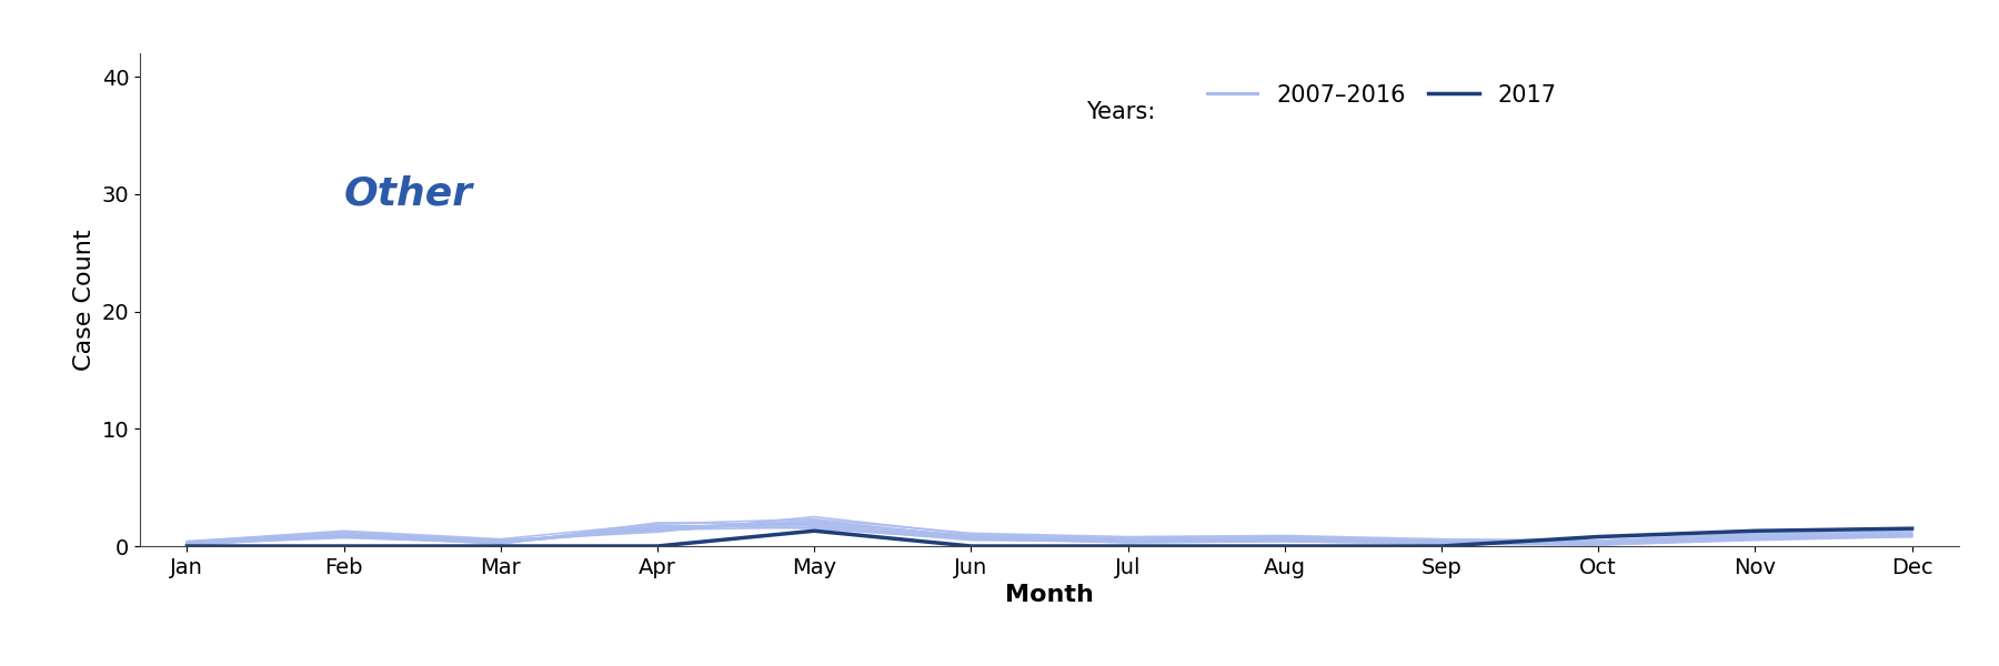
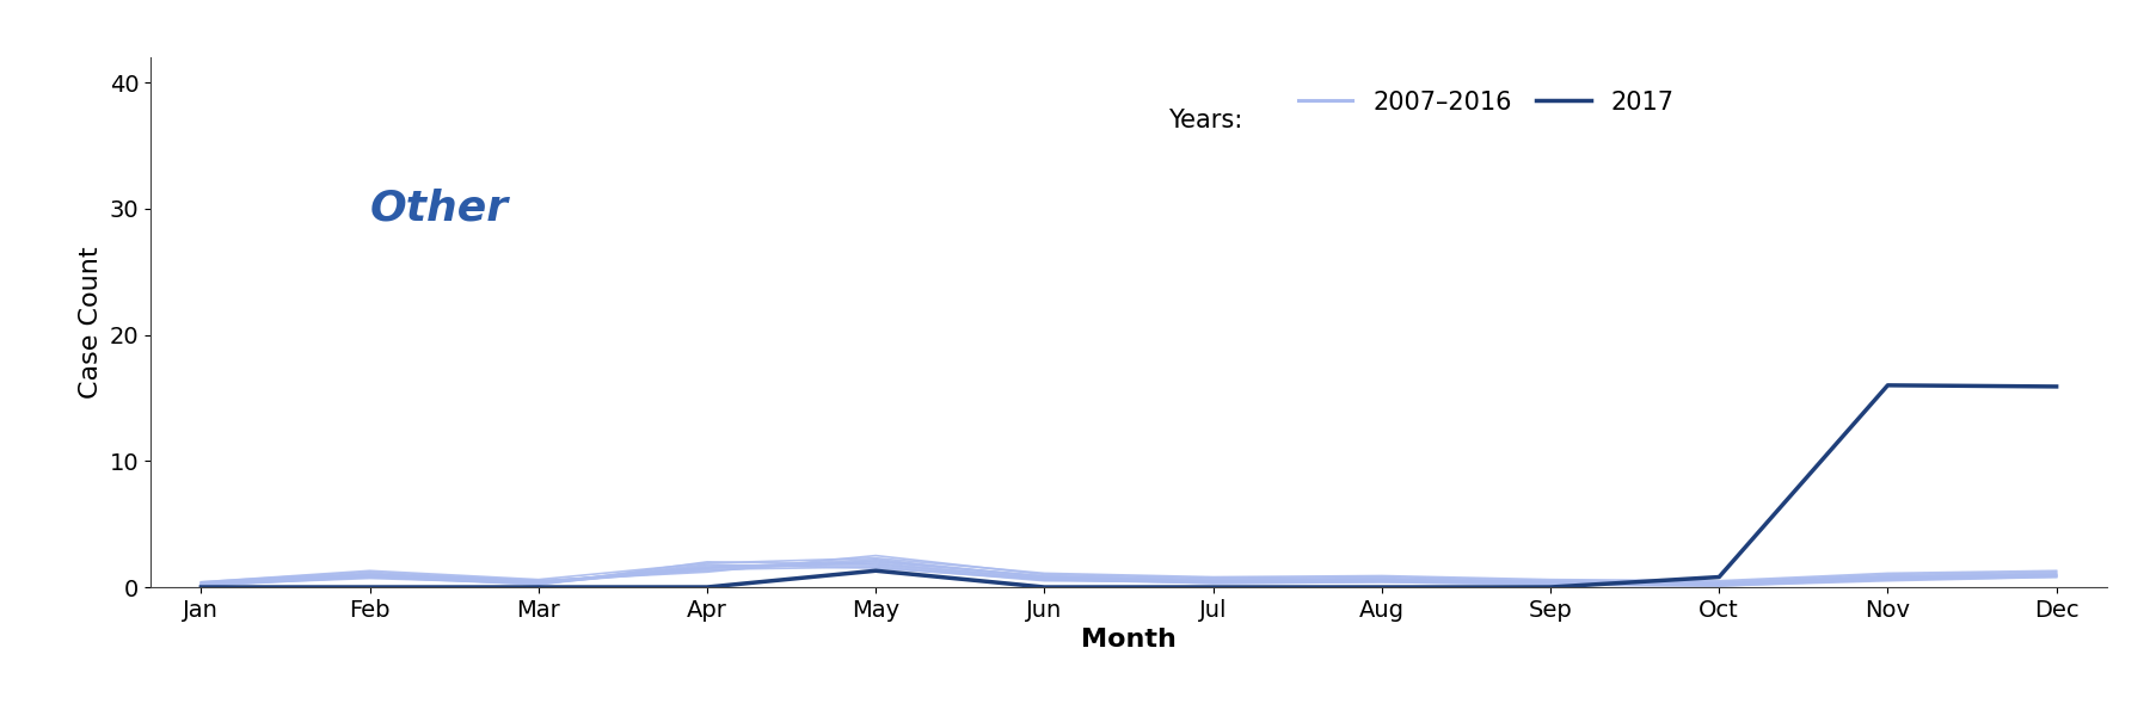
2017/Nov: 1.3 -> 16.0
2017/Dec: 1.5 -> 15.9
